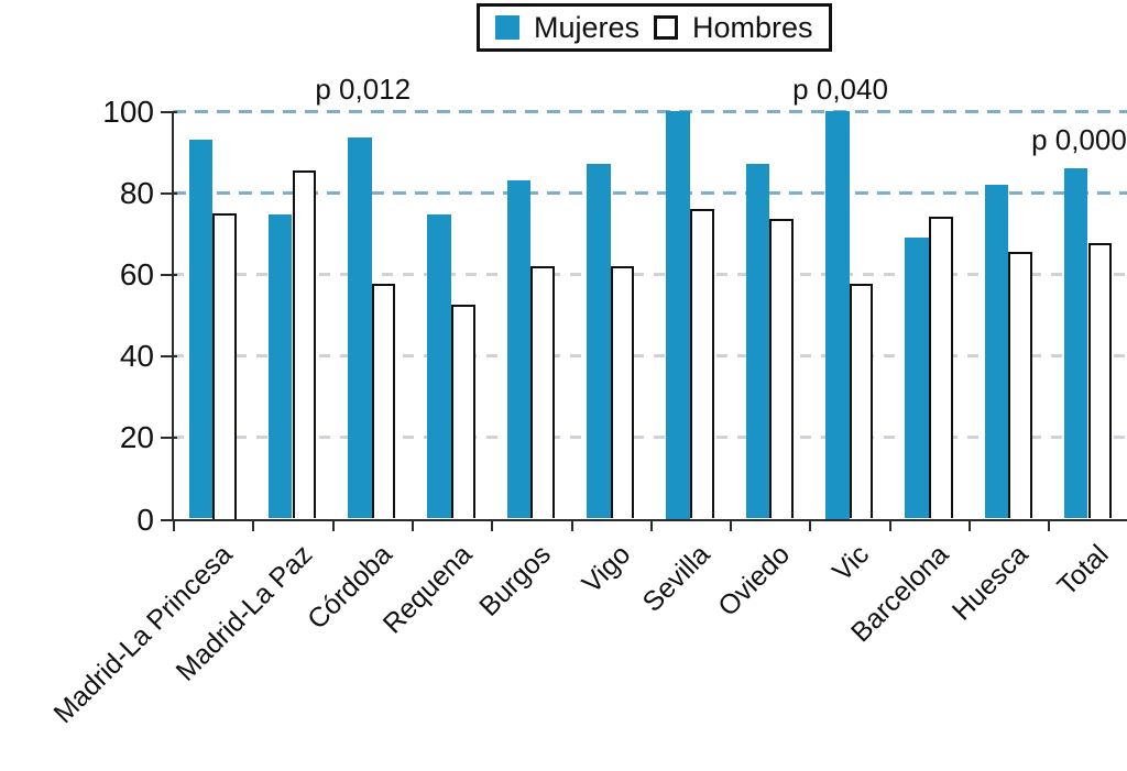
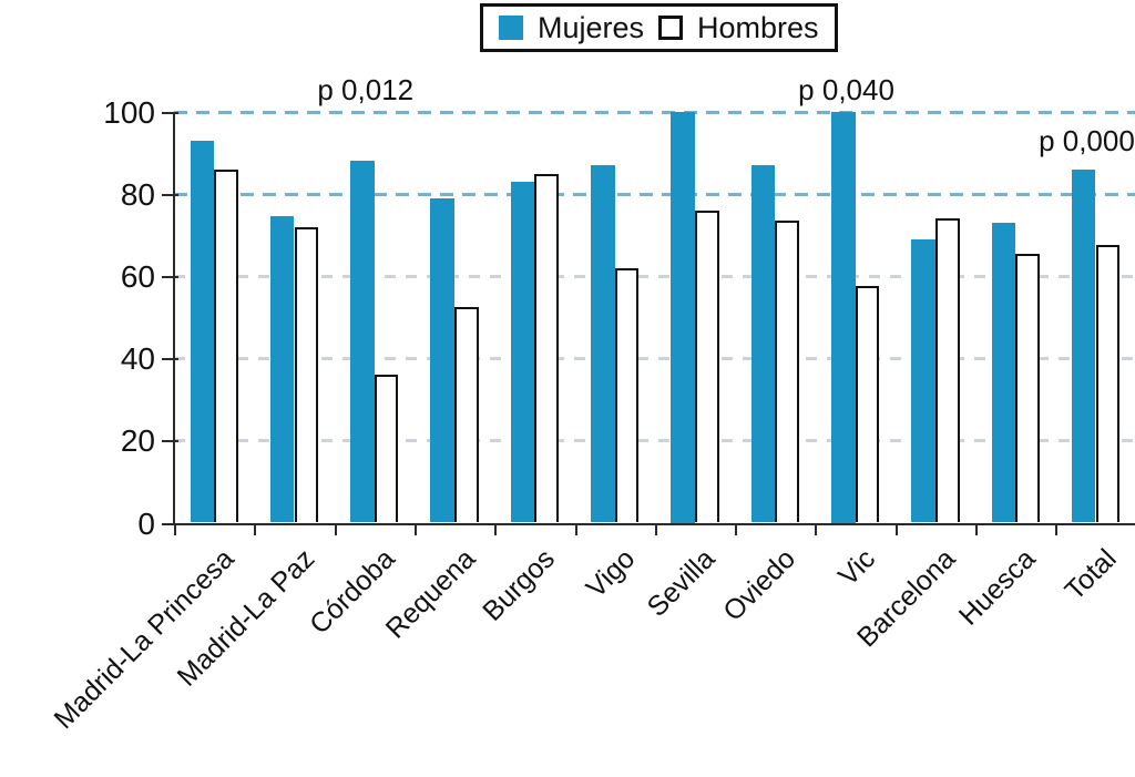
Hombres/Madrid-La Princesa: 75 -> 86
Hombres/Madrid-La Paz: 86 -> 72
Mujeres/Córdoba: 94 -> 88
Hombres/Córdoba: 58 -> 36
Mujeres/Requena: 74 -> 79
Hombres/Burgos: 62 -> 85
Mujeres/Huesca: 82 -> 73
